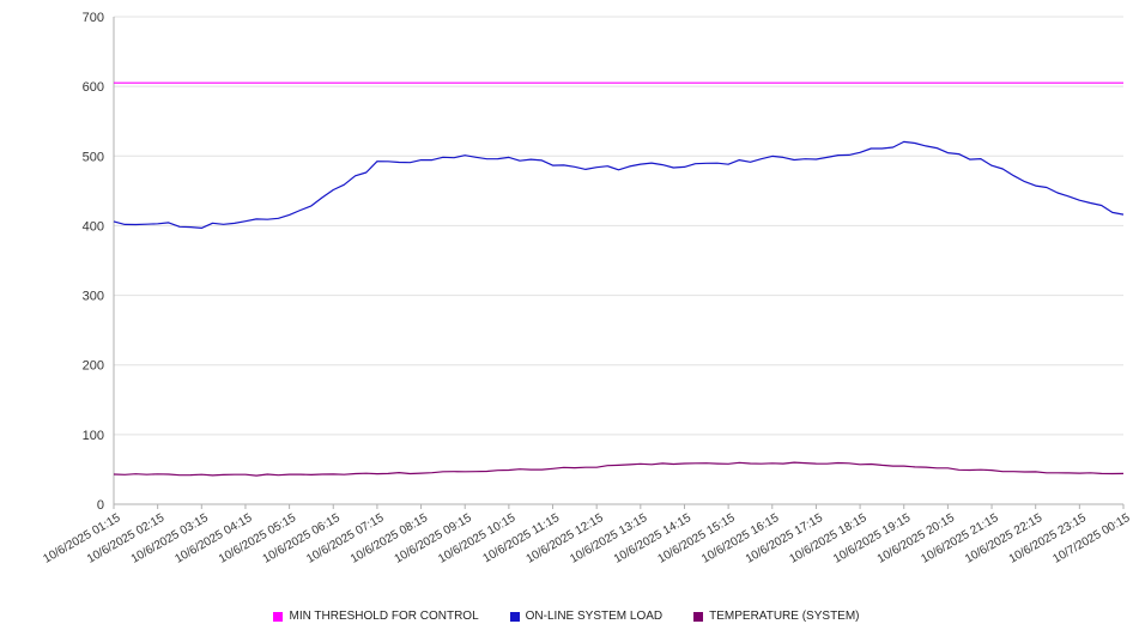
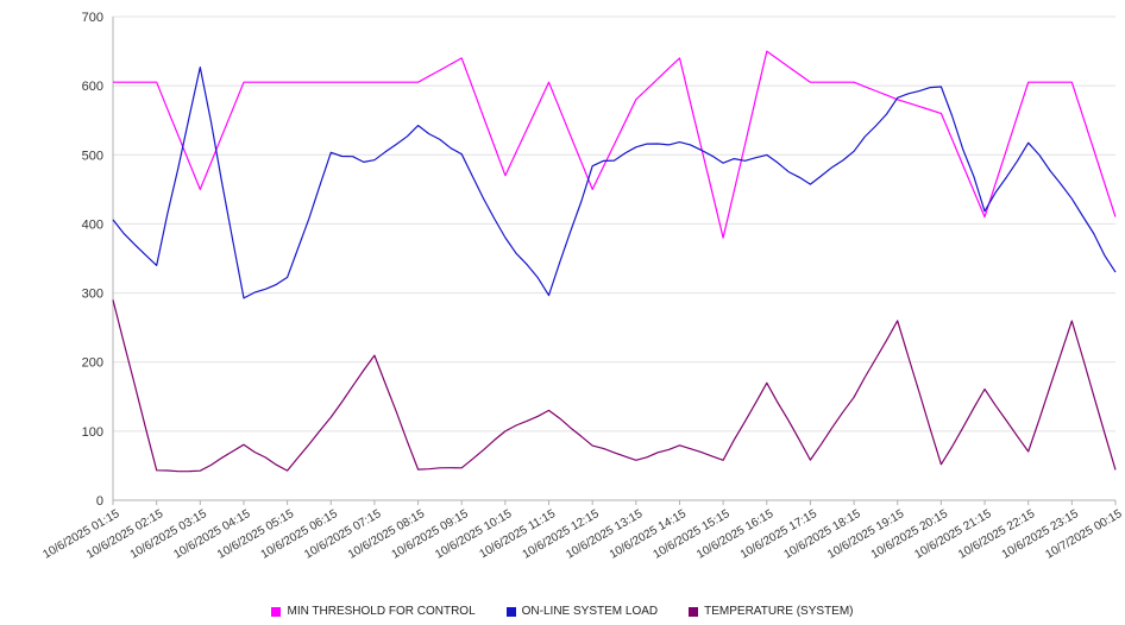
TEMPERATURE (SYSTEM)/10/6/2025 01:15: 40 -> 290
ON-LINE SYSTEM LOAD/10/6/2025 02:15: 400 -> 340
MIN THRESHOLD FOR CONTROL/10/6/2025 03:15: 600 -> 450
ON-LINE SYSTEM LOAD/10/6/2025 03:15: 400 -> 630
ON-LINE SYSTEM LOAD/10/6/2025 04:15: 400 -> 290
TEMPERATURE (SYSTEM)/10/6/2025 04:15: 40 -> 80
ON-LINE SYSTEM LOAD/10/6/2025 05:15: 410 -> 320
ON-LINE SYSTEM LOAD/10/6/2025 06:15: 450 -> 500
TEMPERATURE (SYSTEM)/10/6/2025 06:15: 40 -> 120
TEMPERATURE (SYSTEM)/10/6/2025 07:15: 40 -> 210
ON-LINE SYSTEM LOAD/10/6/2025 08:15: 490 -> 540
MIN THRESHOLD FOR CONTROL/10/6/2025 09:15: 600 -> 640
MIN THRESHOLD FOR CONTROL/10/6/2025 10:15: 600 -> 470
ON-LINE SYSTEM LOAD/10/6/2025 10:15: 500 -> 380
TEMPERATURE (SYSTEM)/10/6/2025 10:15: 50 -> 100
ON-LINE SYSTEM LOAD/10/6/2025 11:15: 490 -> 300
TEMPERATURE (SYSTEM)/10/6/2025 11:15: 50 -> 130
MIN THRESHOLD FOR CONTROL/10/6/2025 12:15: 600 -> 450
TEMPERATURE (SYSTEM)/10/6/2025 12:15: 50 -> 80
MIN THRESHOLD FOR CONTROL/10/6/2025 13:15: 600 -> 580
ON-LINE SYSTEM LOAD/10/6/2025 13:15: 490 -> 510
MIN THRESHOLD FOR CONTROL/10/6/2025 14:15: 600 -> 640
ON-LINE SYSTEM LOAD/10/6/2025 14:15: 490 -> 520
TEMPERATURE (SYSTEM)/10/6/2025 14:15: 60 -> 80
MIN THRESHOLD FOR CONTROL/10/6/2025 15:15: 600 -> 380
MIN THRESHOLD FOR CONTROL/10/6/2025 16:15: 600 -> 650
TEMPERATURE (SYSTEM)/10/6/2025 16:15: 60 -> 170
ON-LINE SYSTEM LOAD/10/6/2025 17:15: 500 -> 460
TEMPERATURE (SYSTEM)/10/6/2025 18:15: 60 -> 150
MIN THRESHOLD FOR CONTROL/10/6/2025 19:15: 600 -> 580
ON-LINE SYSTEM LOAD/10/6/2025 19:15: 520 -> 580
TEMPERATURE (SYSTEM)/10/6/2025 19:15: 60 -> 260
MIN THRESHOLD FOR CONTROL/10/6/2025 20:15: 600 -> 560
ON-LINE SYSTEM LOAD/10/6/2025 20:15: 510 -> 600
MIN THRESHOLD FOR CONTROL/10/6/2025 21:15: 600 -> 410
ON-LINE SYSTEM LOAD/10/6/2025 21:15: 490 -> 420
TEMPERATURE (SYSTEM)/10/6/2025 21:15: 50 -> 160
ON-LINE SYSTEM LOAD/10/6/2025 22:15: 460 -> 520
TEMPERATURE (SYSTEM)/10/6/2025 22:15: 50 -> 70
TEMPERATURE (SYSTEM)/10/6/2025 23:15: 40 -> 260
MIN THRESHOLD FOR CONTROL/10/7/2025 00:15: 600 -> 410
ON-LINE SYSTEM LOAD/10/7/2025 00:15: 420 -> 330
